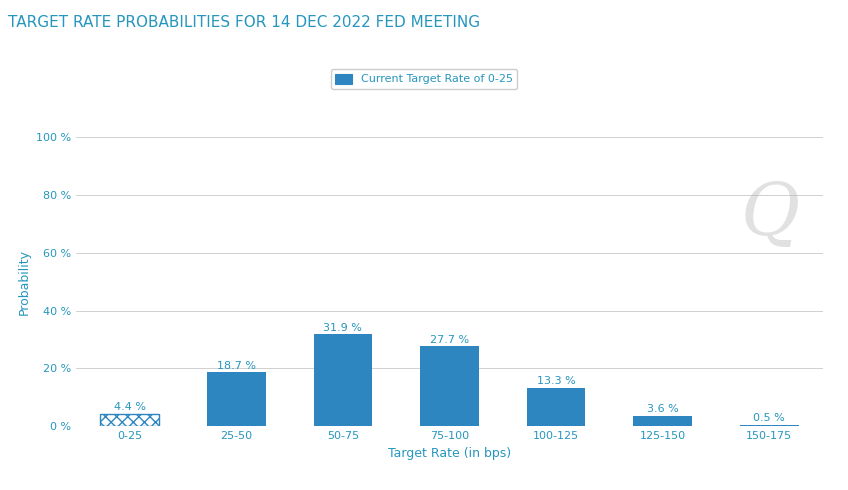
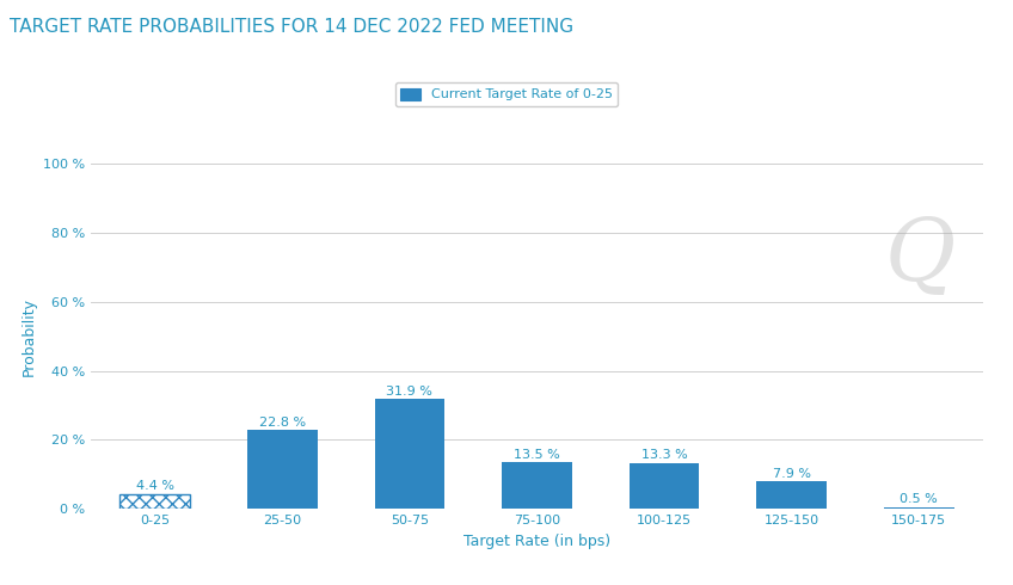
25-50: 18.7 -> 22.8
75-100: 27.7 -> 13.5
125-150: 3.6 -> 7.9
